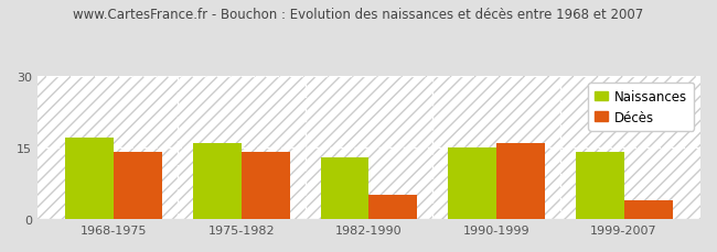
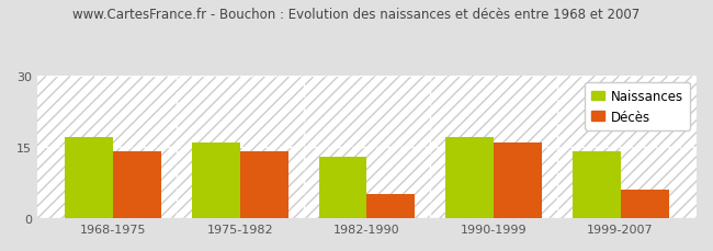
Naissances/1990-1999: 15 -> 17
Décès/1999-2007: 4 -> 6
